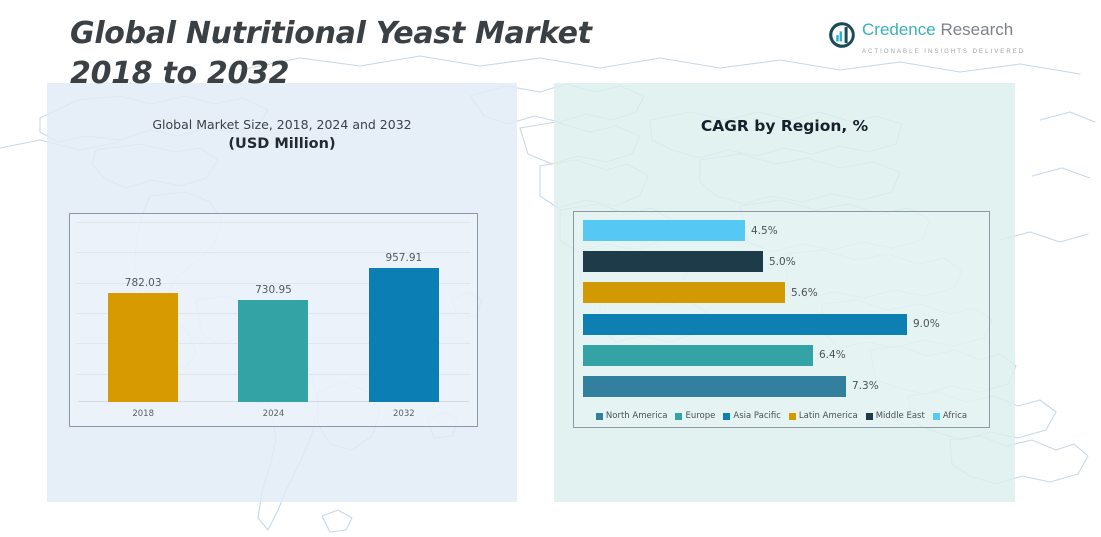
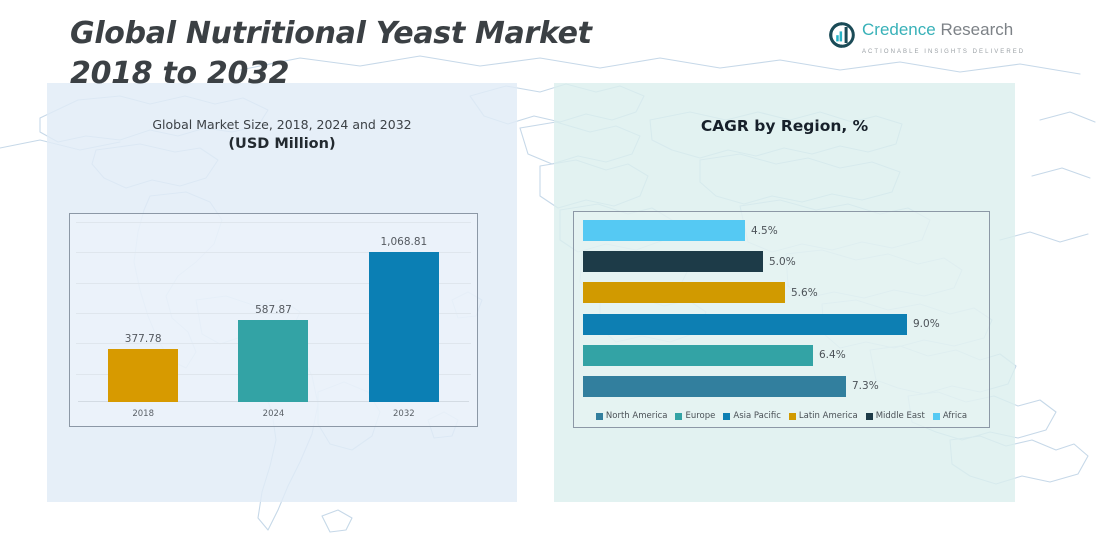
Global Market Size, 2018, 2024 and 2032 (USD Million)/2018: 782.03 -> 377.78
Global Market Size, 2018, 2024 and 2032 (USD Million)/2024: 730.95 -> 587.87
Global Market Size, 2018, 2024 and 2032 (USD Million)/2032: 957.91 -> 1,068.81
